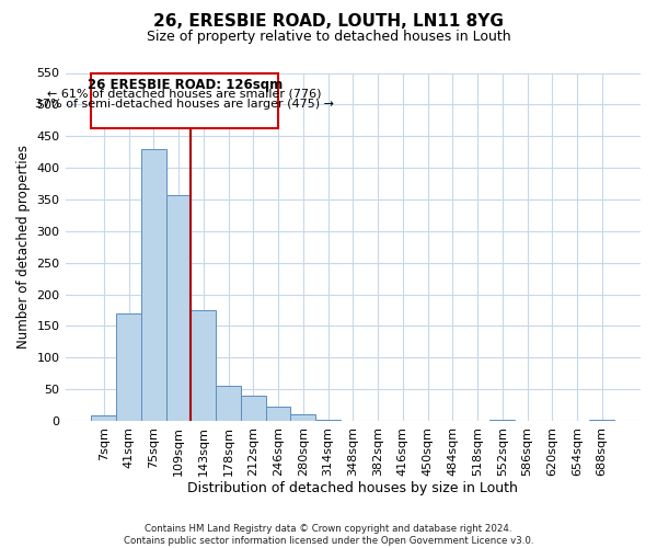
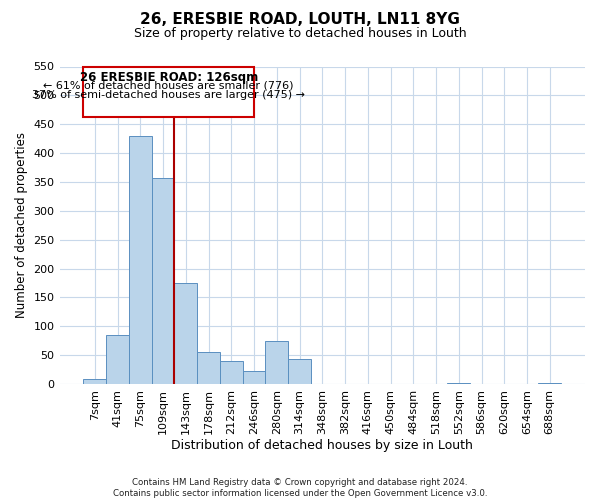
41sqm: 170 -> 84
280sqm: 10 -> 74
314sqm: 2 -> 44
